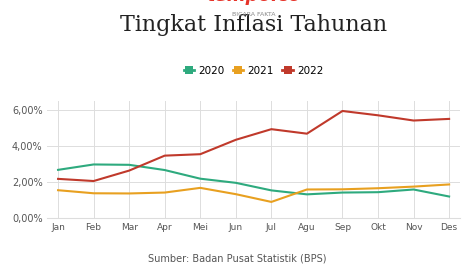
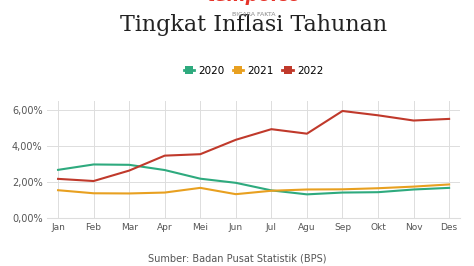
2021/Jul: 0,9% -> 1,5%
2020/Des: 1,2% -> 1,7%
